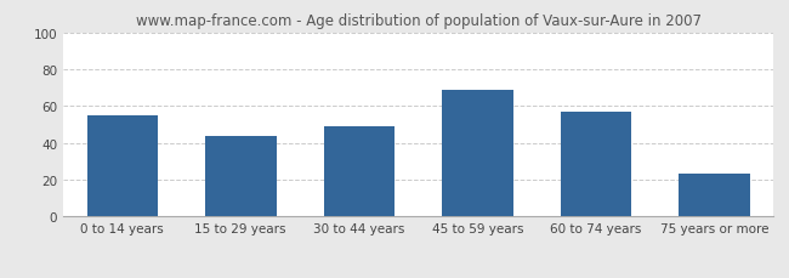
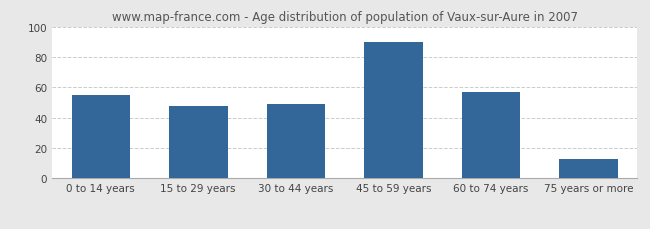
15 to 29 years: 44 -> 48
45 to 59 years: 69 -> 90
75 years or more: 23 -> 13
